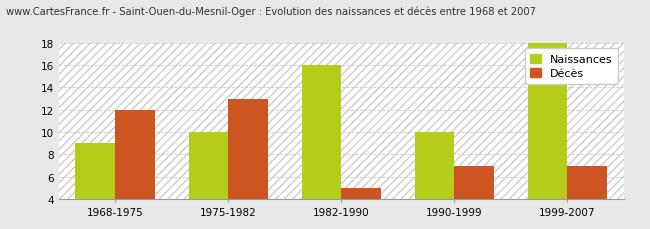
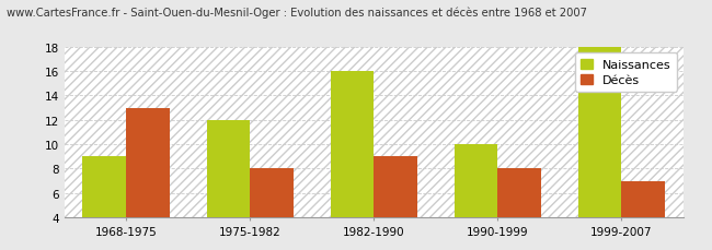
Décès/1968-1975: 12 -> 13
Naissances/1975-1982: 10 -> 12
Décès/1975-1982: 13 -> 8
Décès/1982-1990: 5 -> 9
Décès/1990-1999: 7 -> 8
